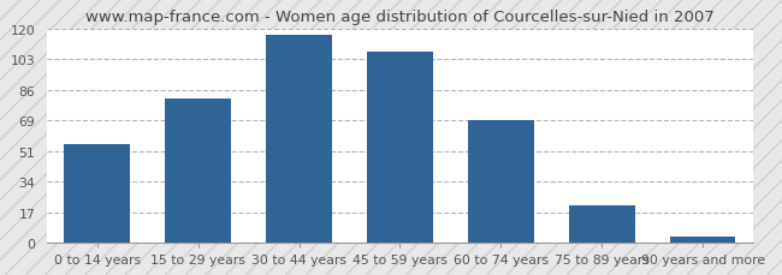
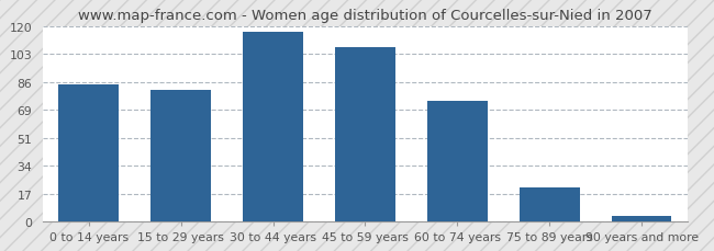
0 to 14 years: 55 -> 84
60 to 74 years: 69 -> 74
